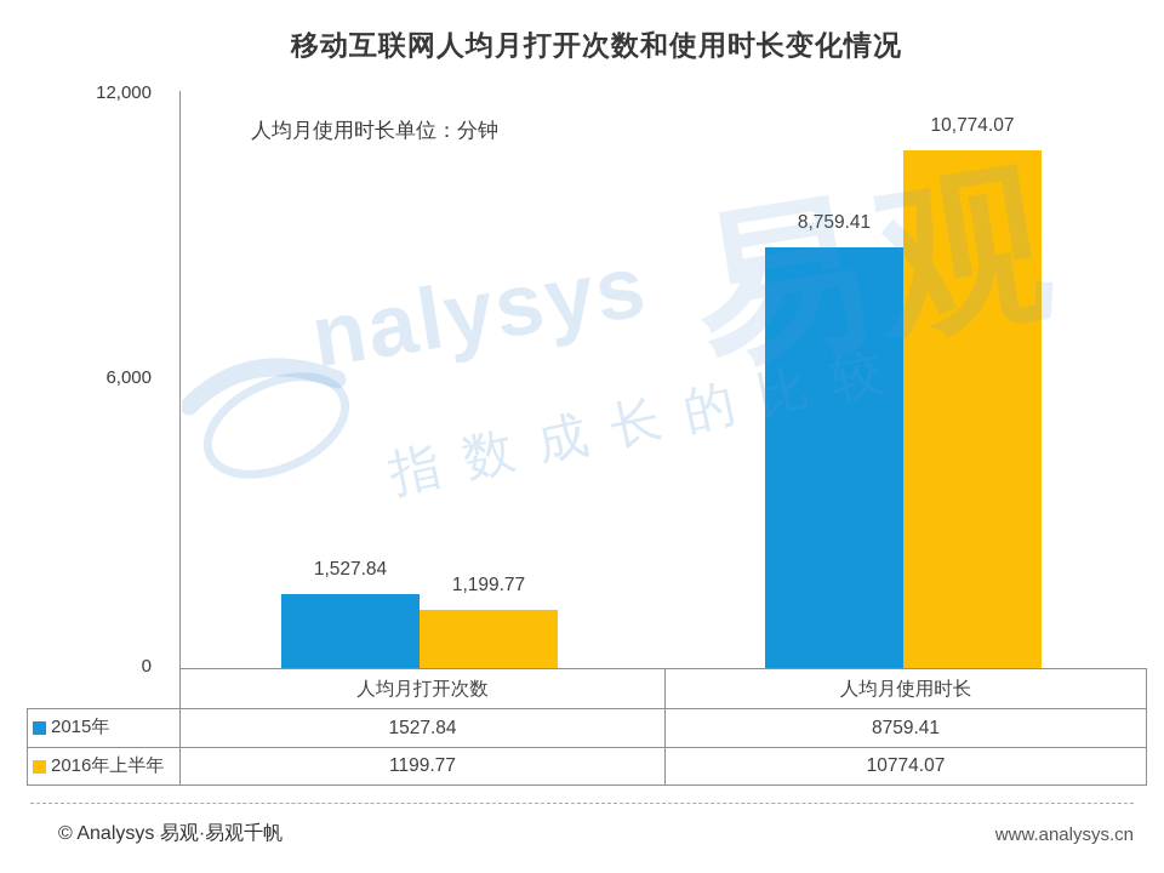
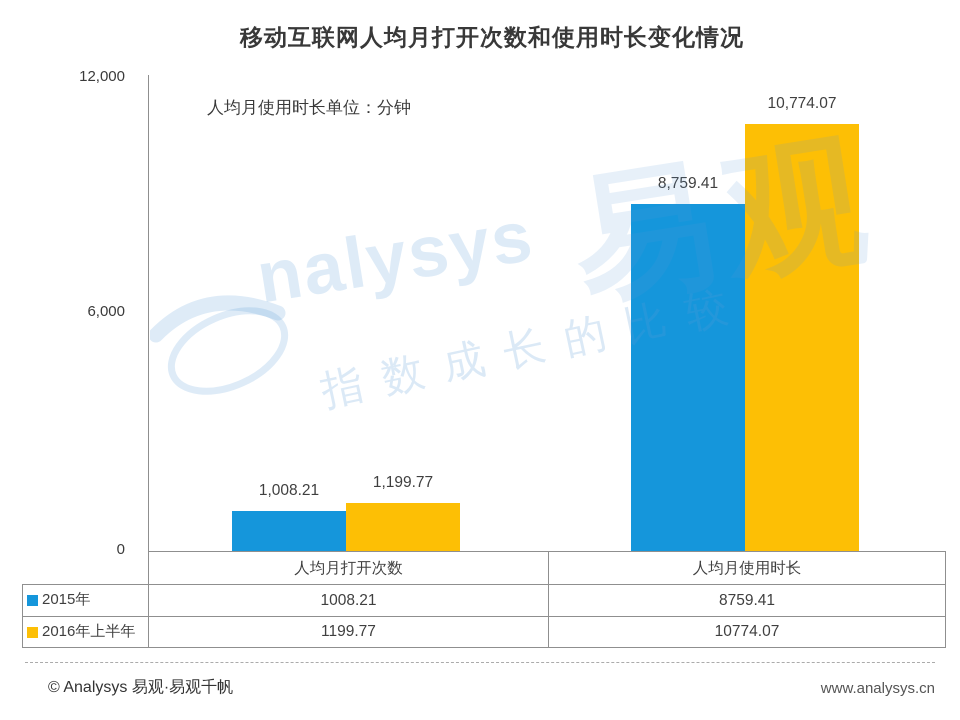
2015年/人均月打开次数: 1527.84 -> 1008.21
